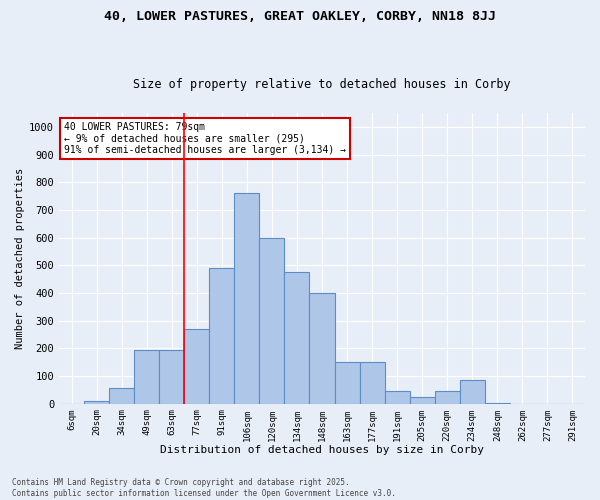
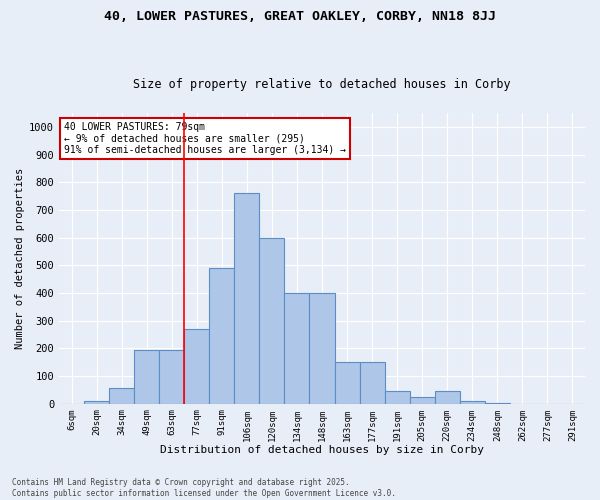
134sqm: 475 -> 400
234sqm: 85 -> 10
